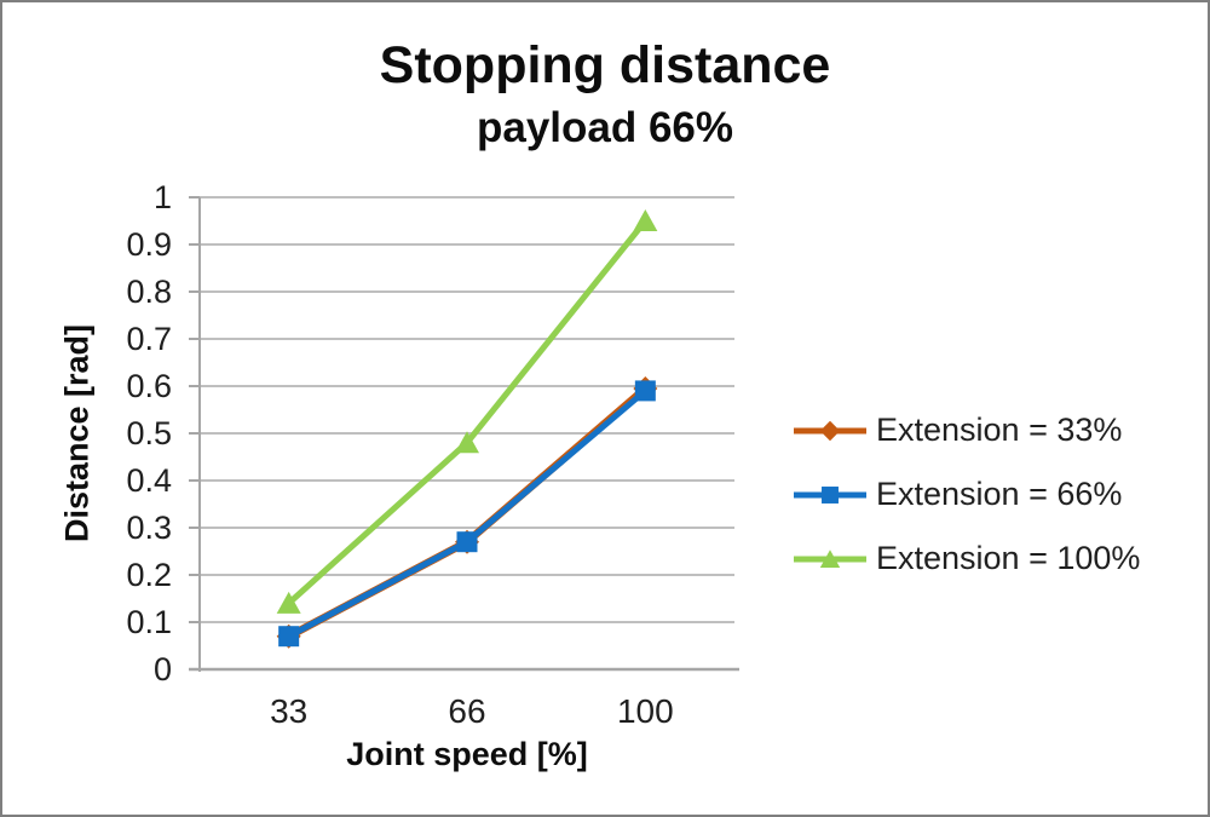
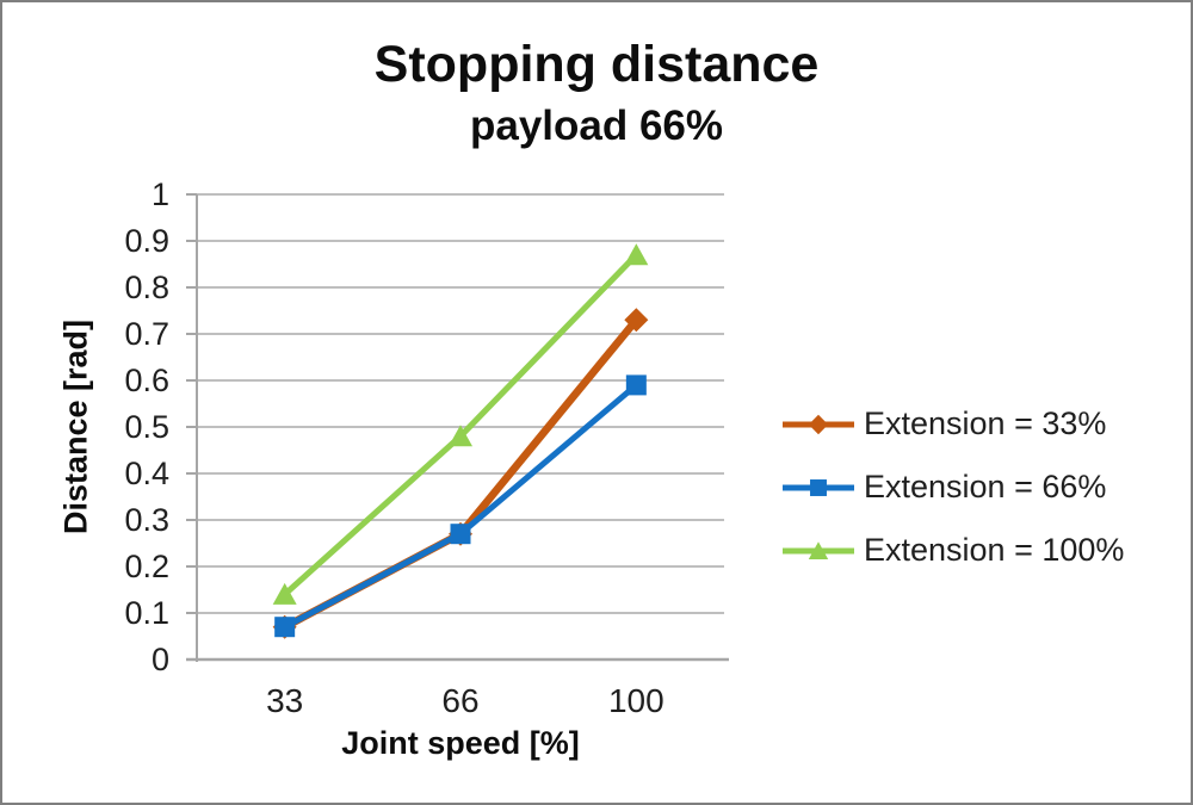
Extension = 33%/100: 0.59 -> 0.73
Extension = 100%/100: 0.95 -> 0.87
